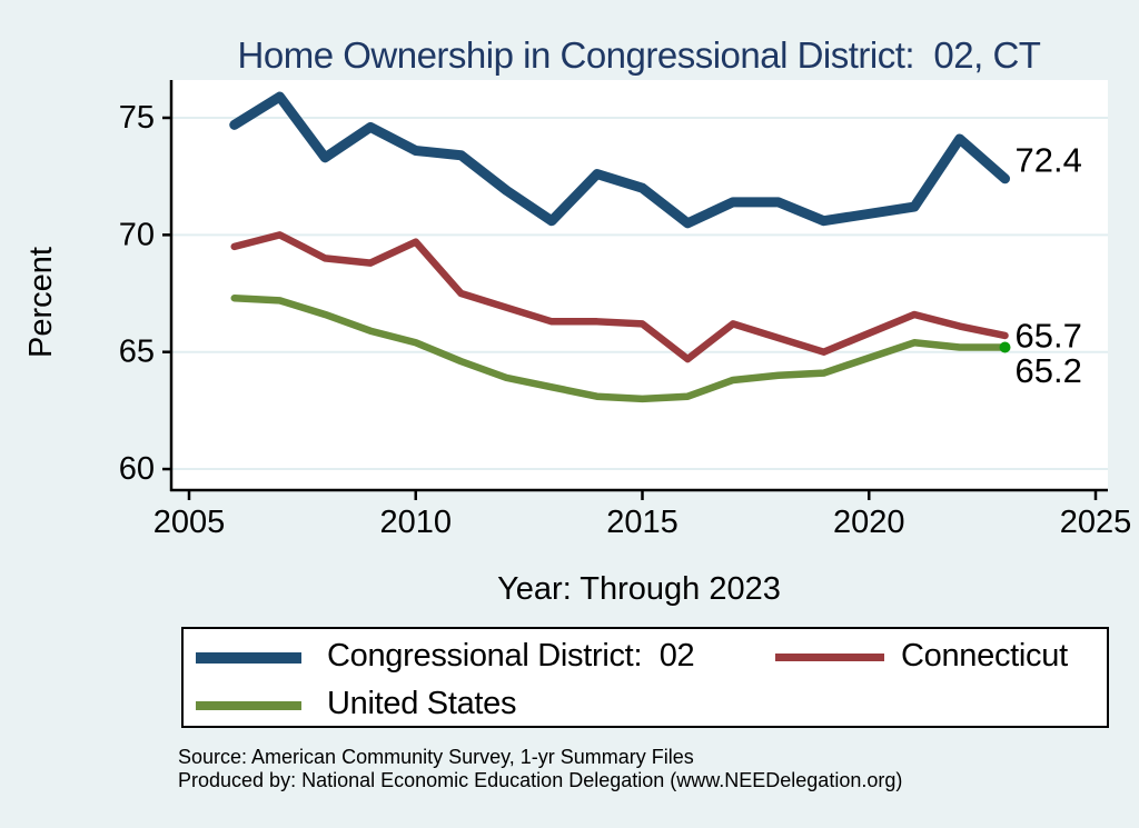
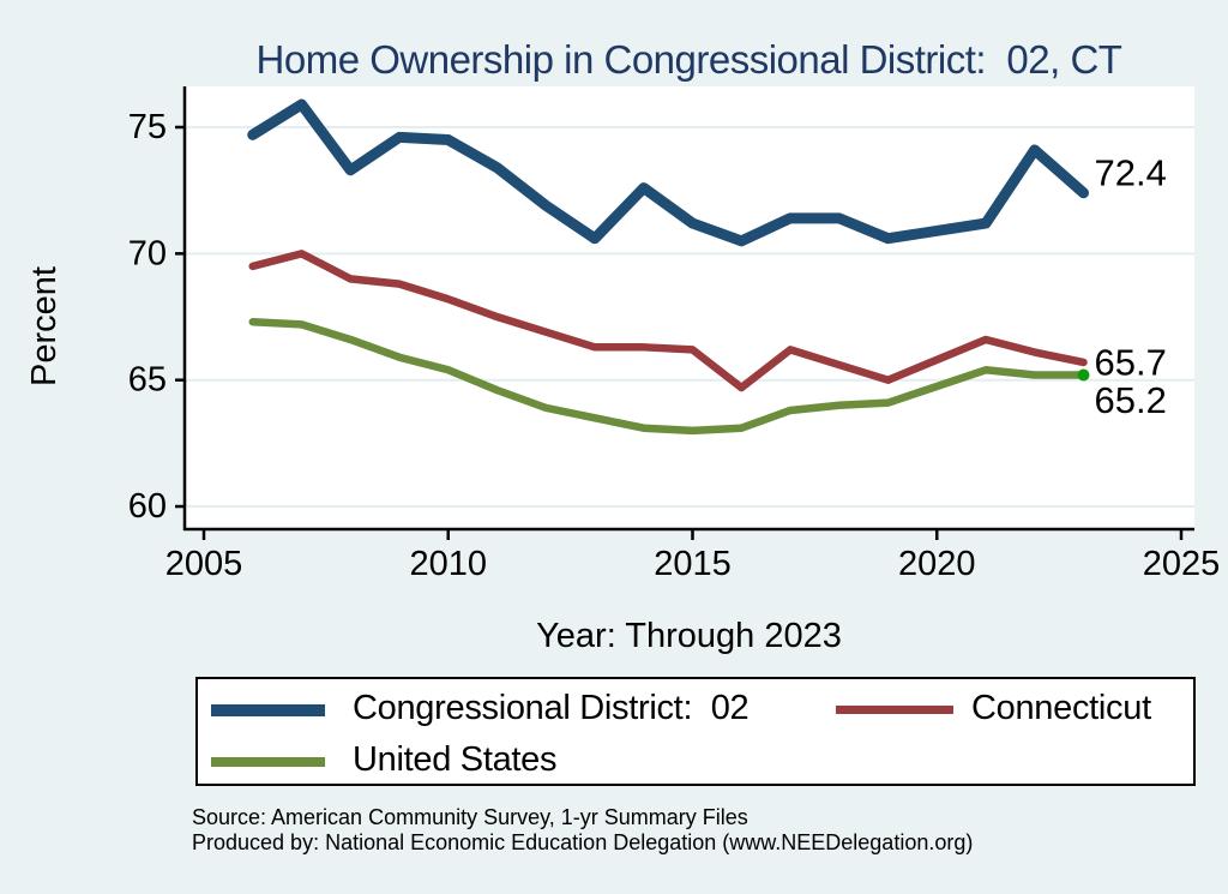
Congressional District: 02/2010: 73.6 -> 74.5
Connecticut/2010: 69.7 -> 68.2
Congressional District: 02/2015: 72.0 -> 71.2
